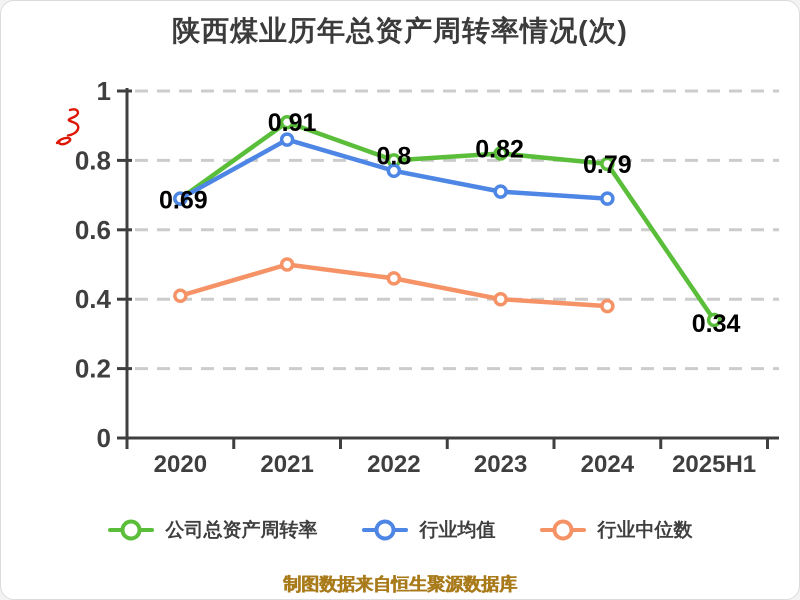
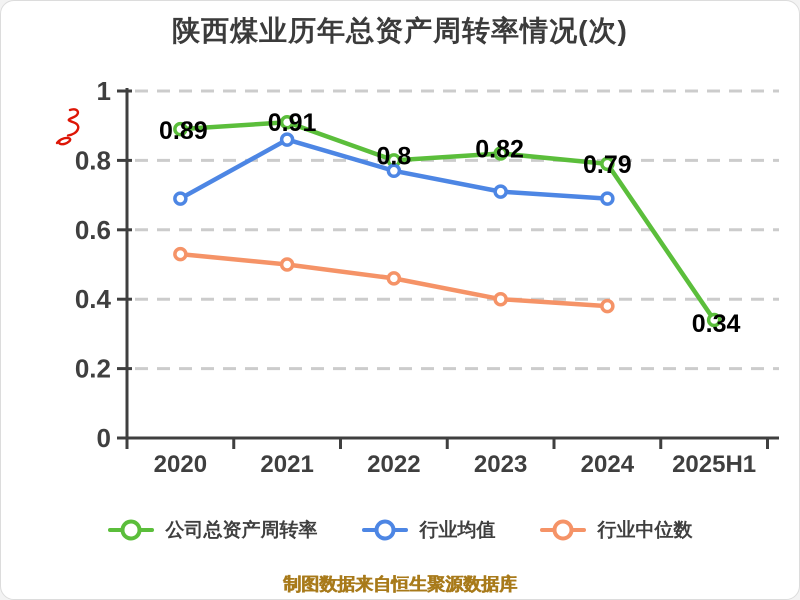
公司总资产周转率/2020: 0.69 -> 0.89
行业中位数/2020: 0.41 -> 0.53
